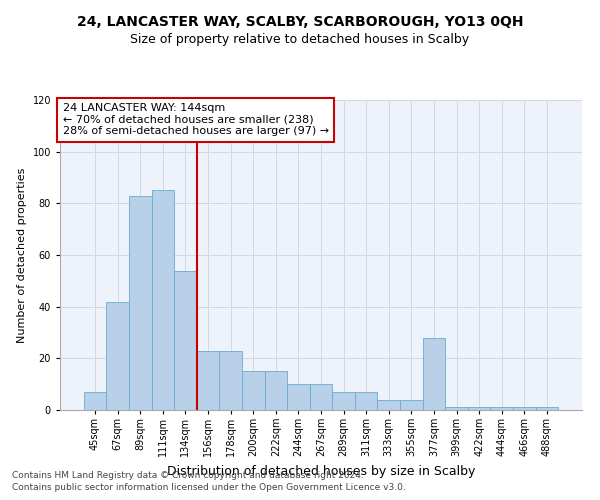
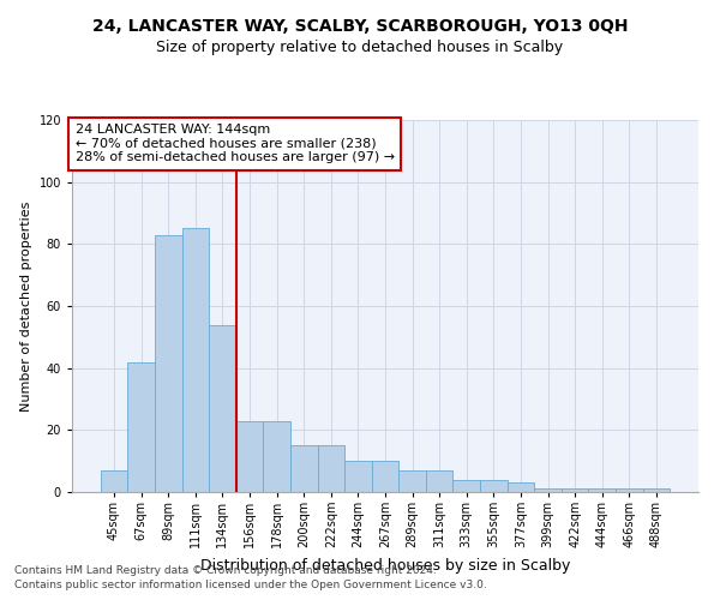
377sqm: 28 -> 3
